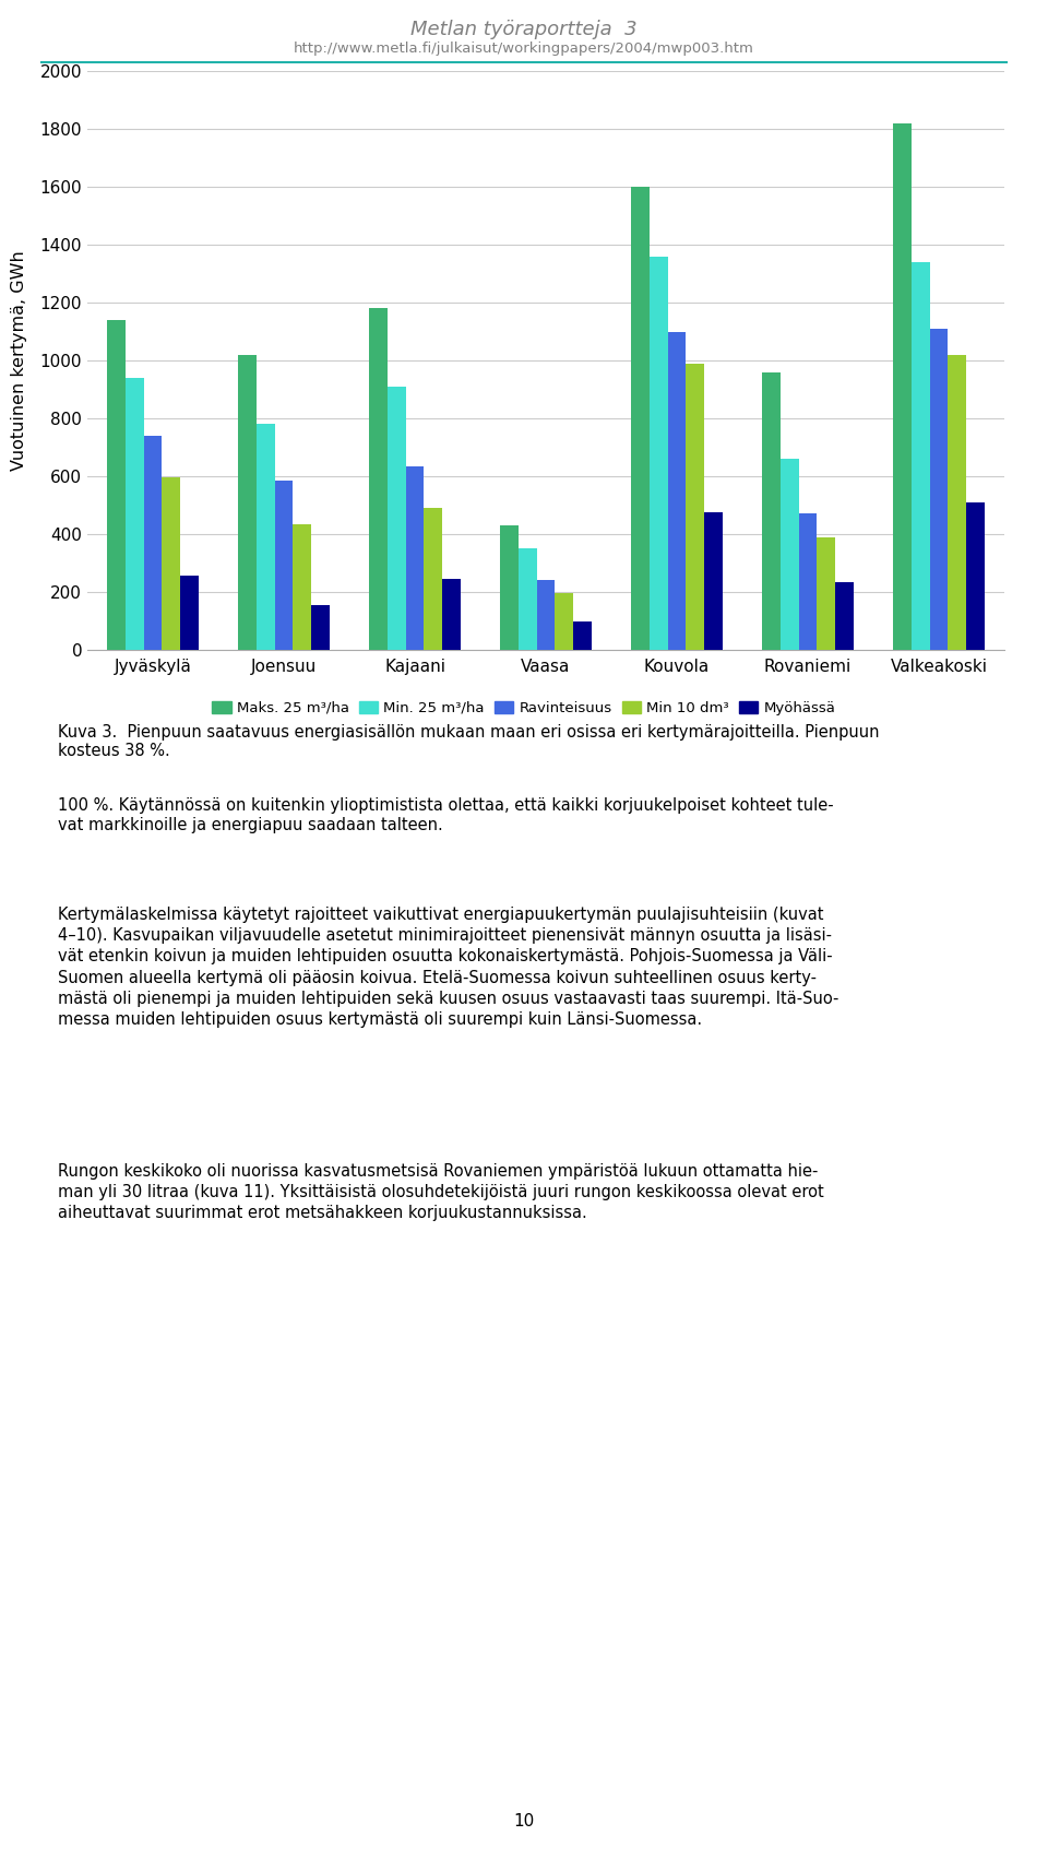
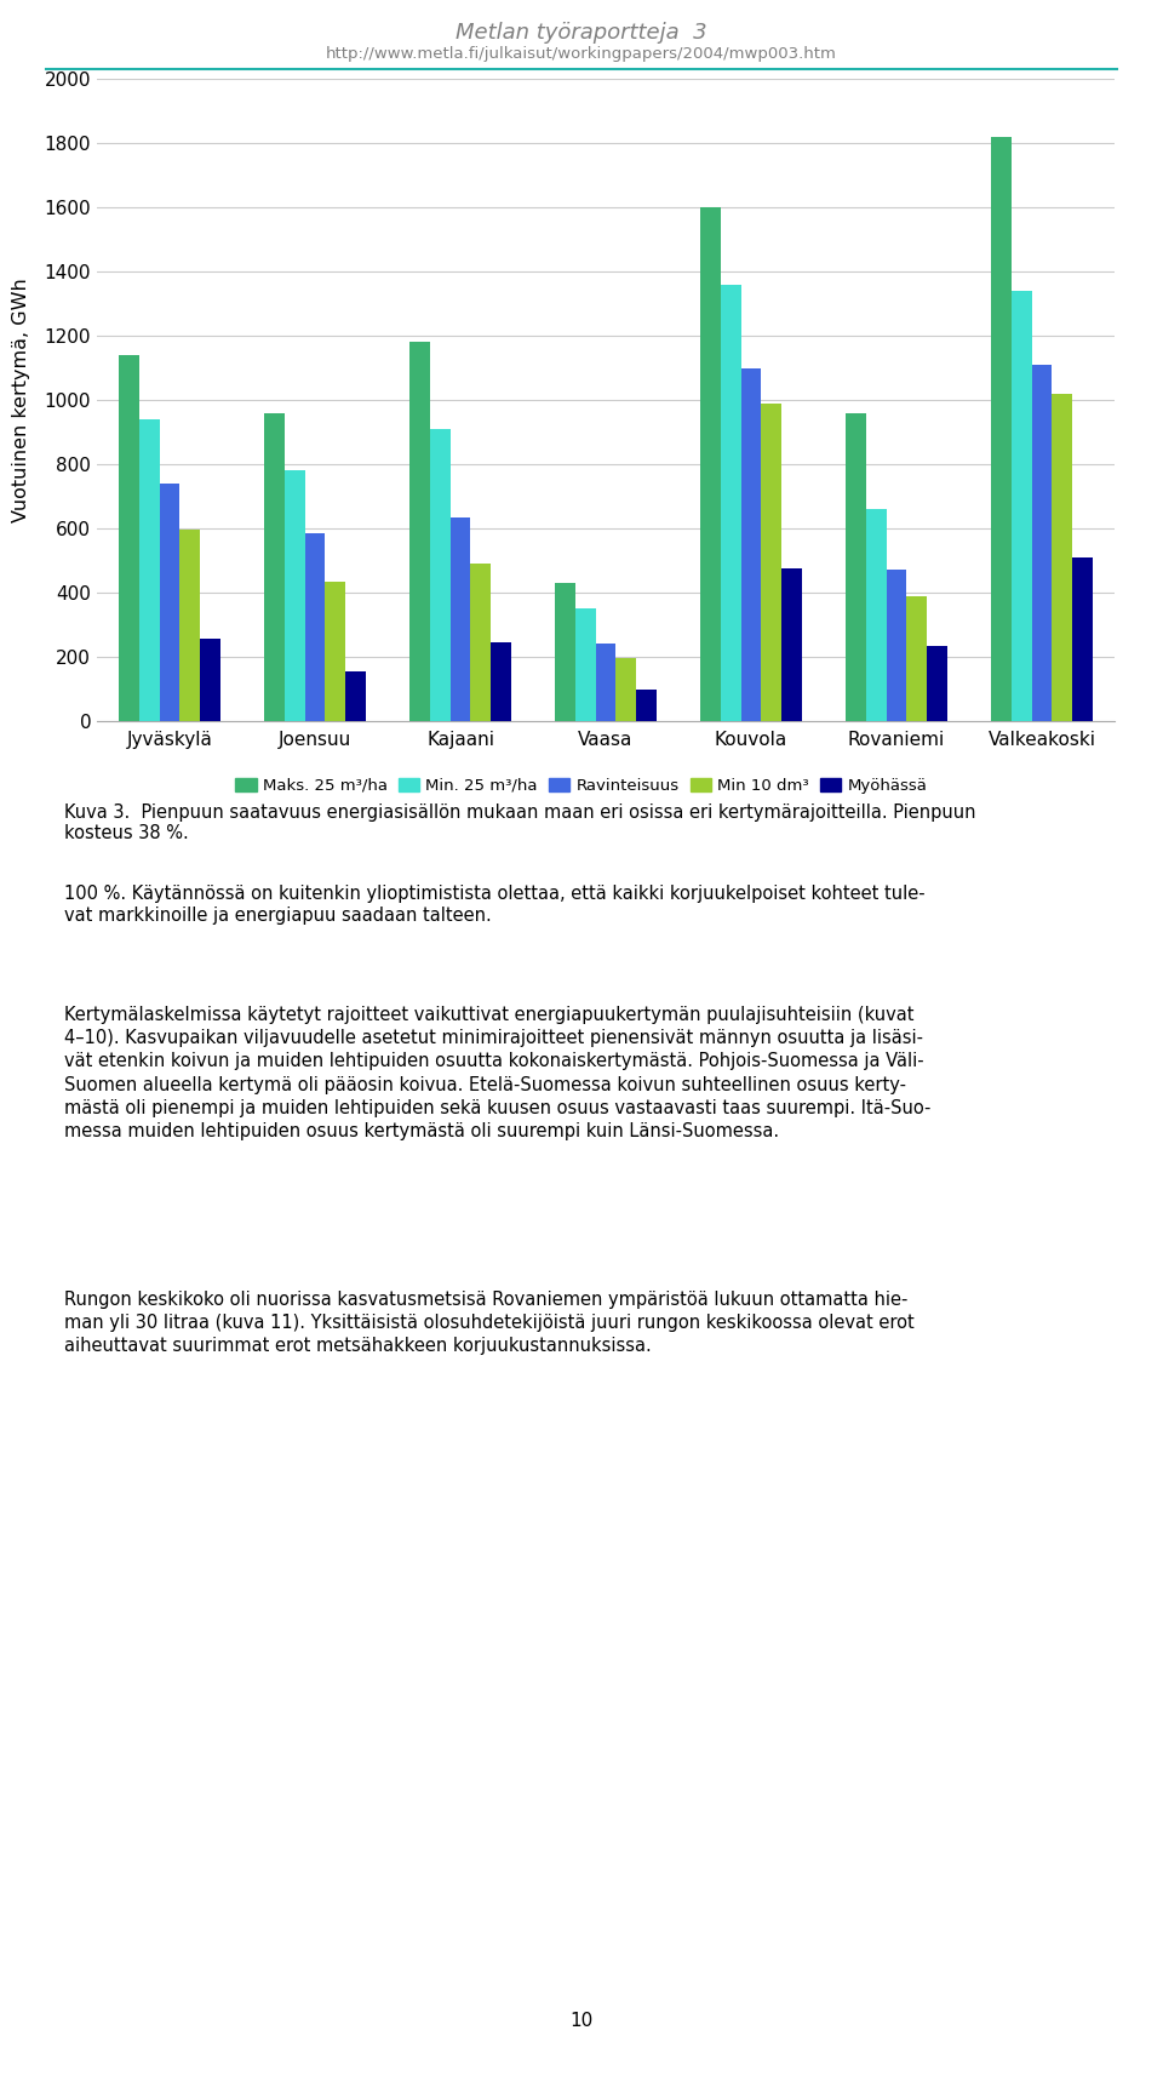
Maks. 25 m³/ha/Joensuu: 1020 -> 960
